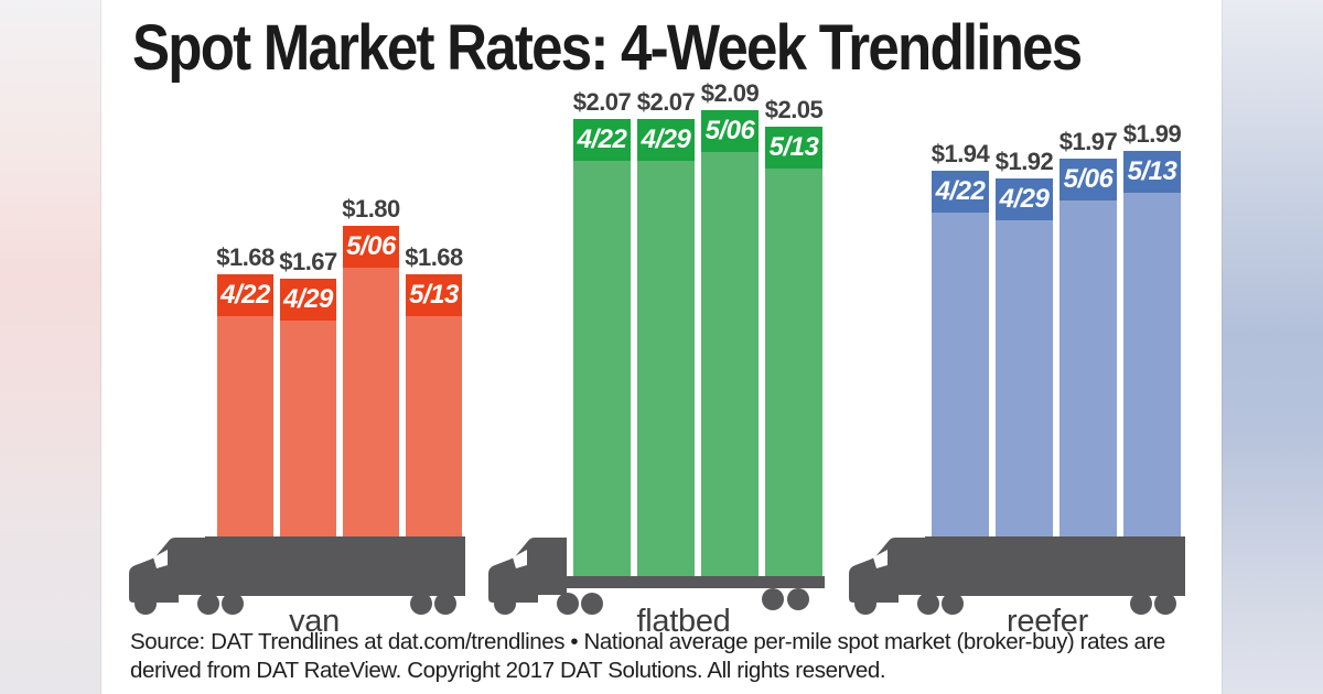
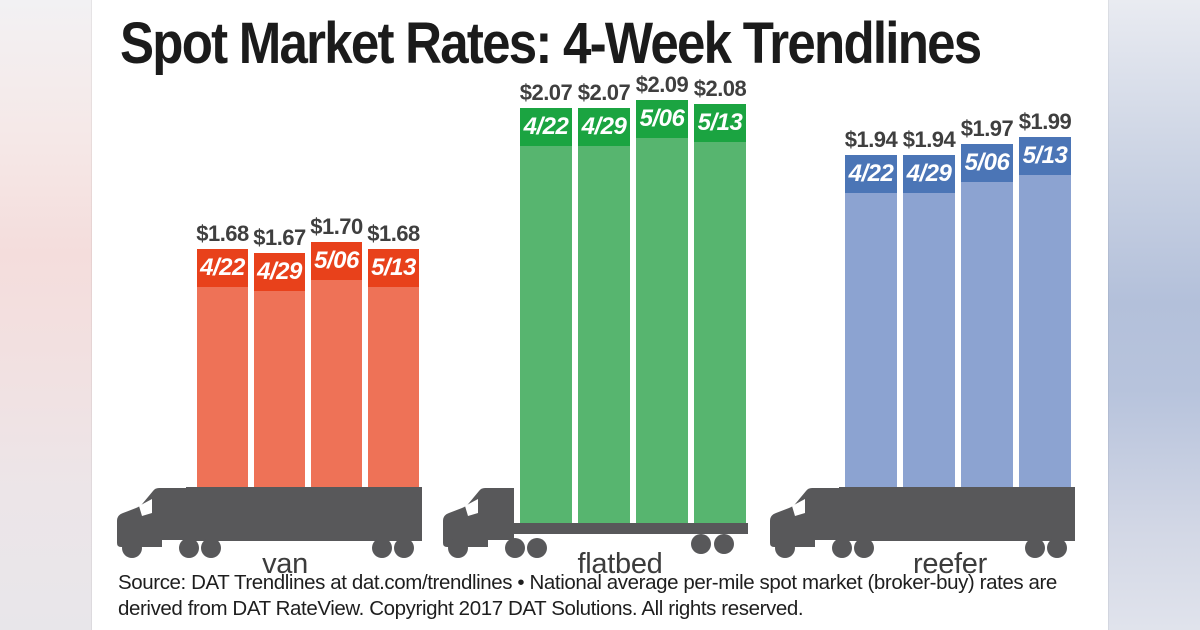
reefer/4/29: $1.92 -> $1.94
van/5/06: $1.80 -> $1.70
flatbed/5/13: $2.05 -> $2.08
